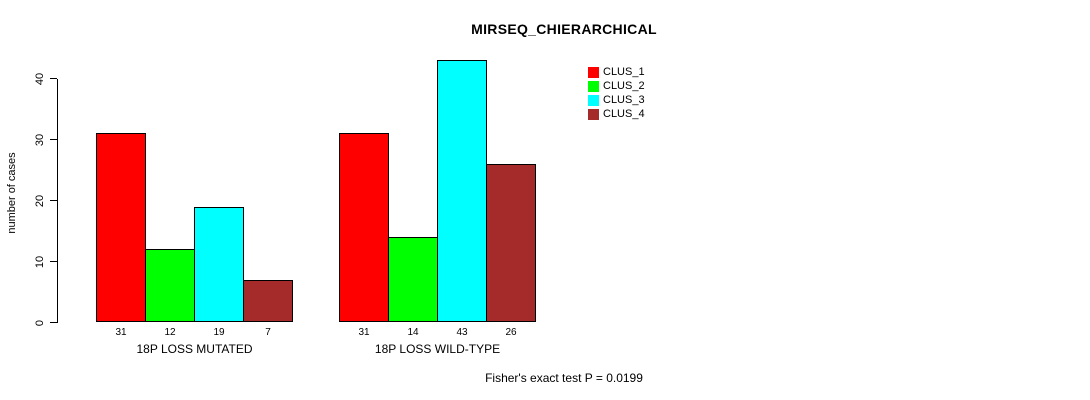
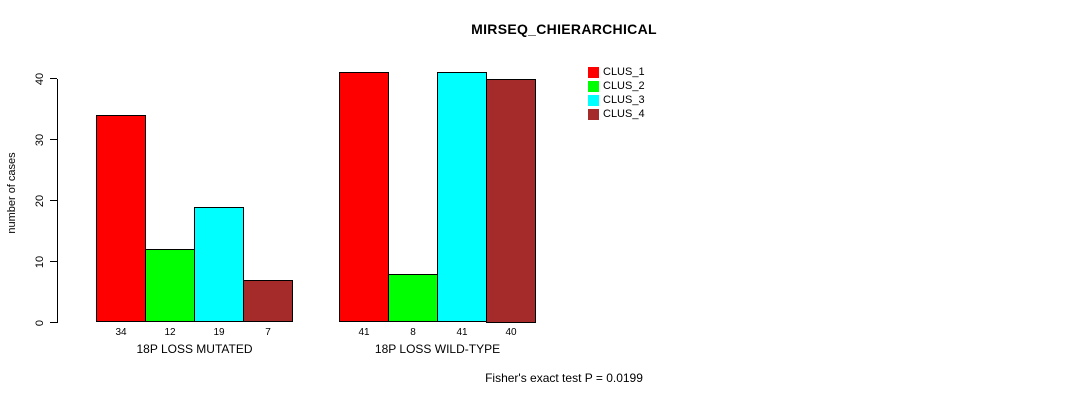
CLUS_1/18P LOSS MUTATED: 31 -> 34
CLUS_1/18P LOSS WILD-TYPE: 31 -> 41
CLUS_2/18P LOSS WILD-TYPE: 14 -> 8
CLUS_3/18P LOSS WILD-TYPE: 43 -> 41
CLUS_4/18P LOSS WILD-TYPE: 26 -> 40
